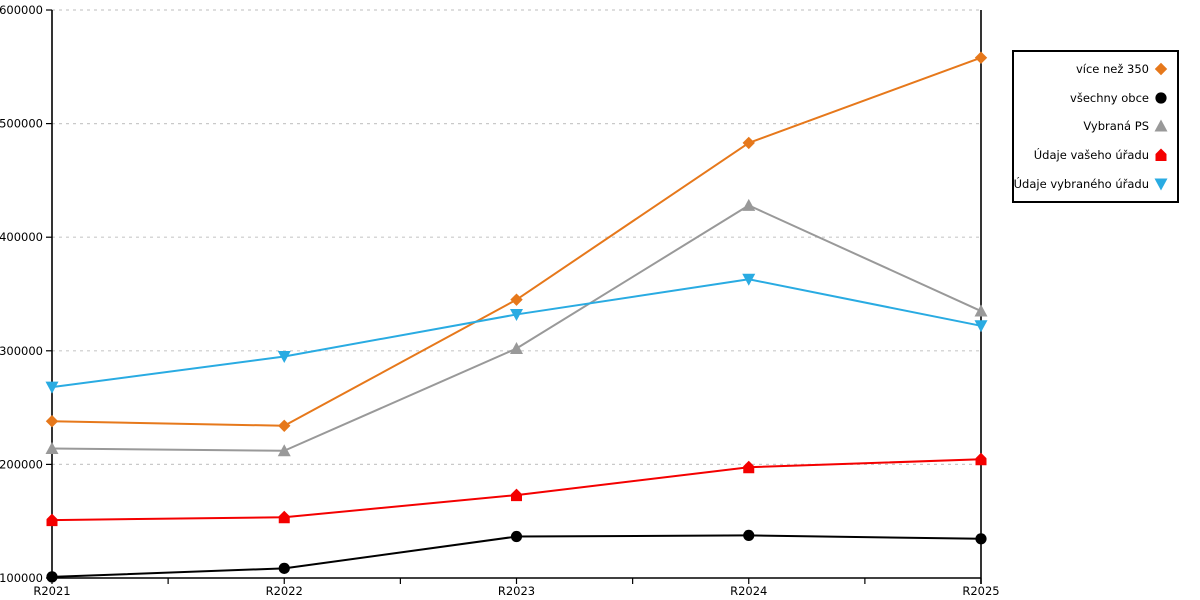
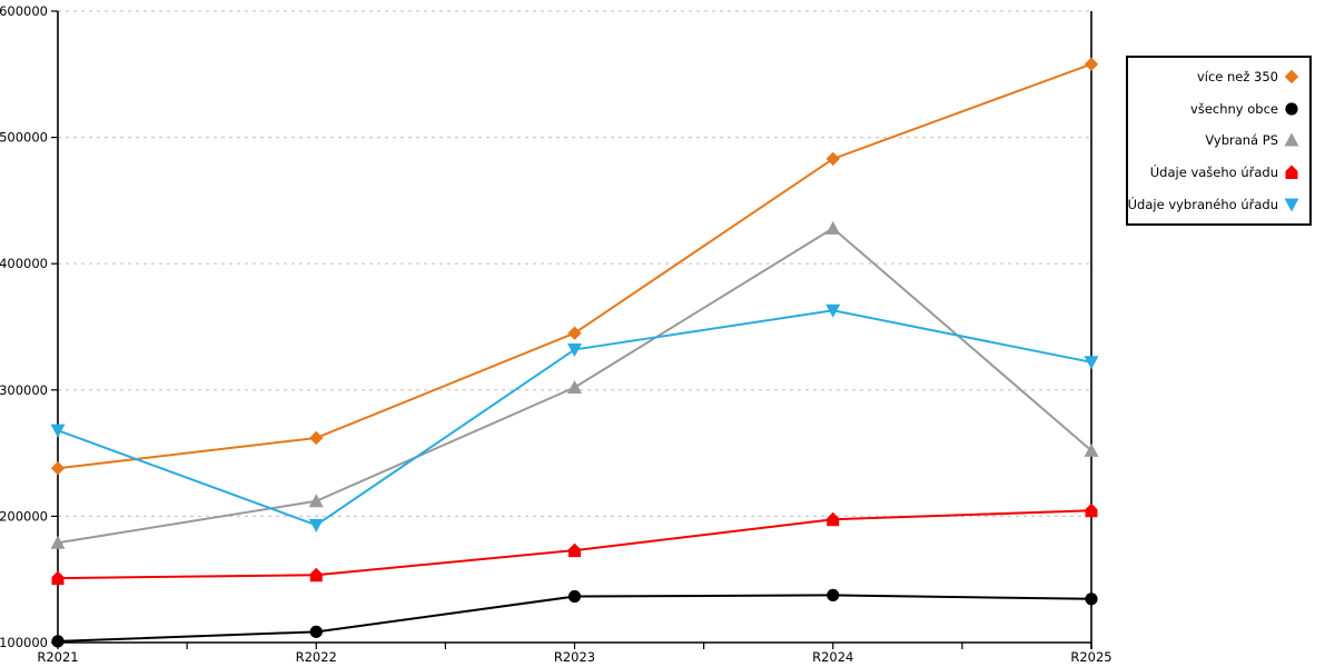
Vybraná PS/R2021: 214000 -> 179000
více než 350/R2022: 234000 -> 262000
Údaje vybraného úřadu/R2022: 295000 -> 193000
Vybraná PS/R2025: 335000 -> 252000
